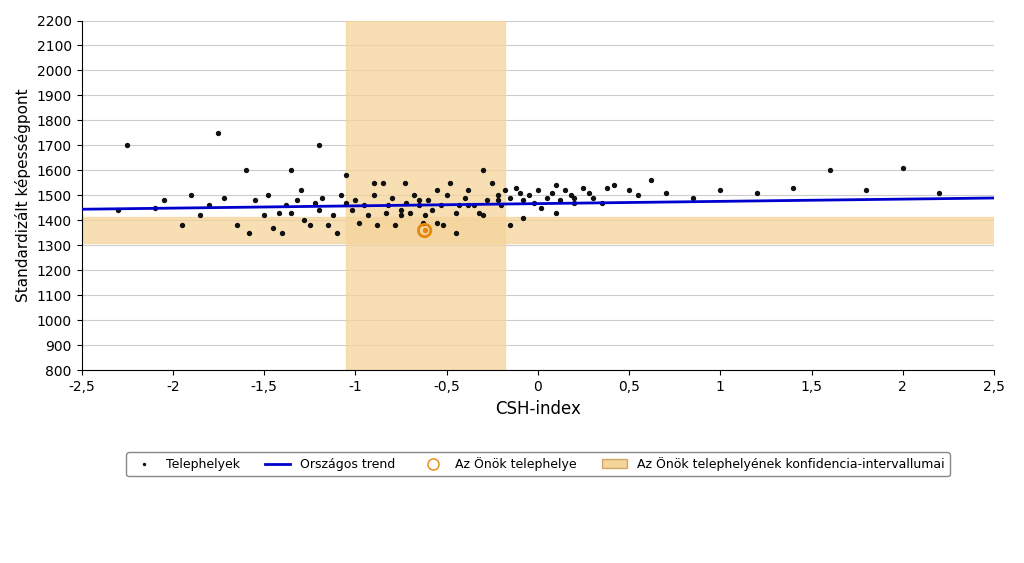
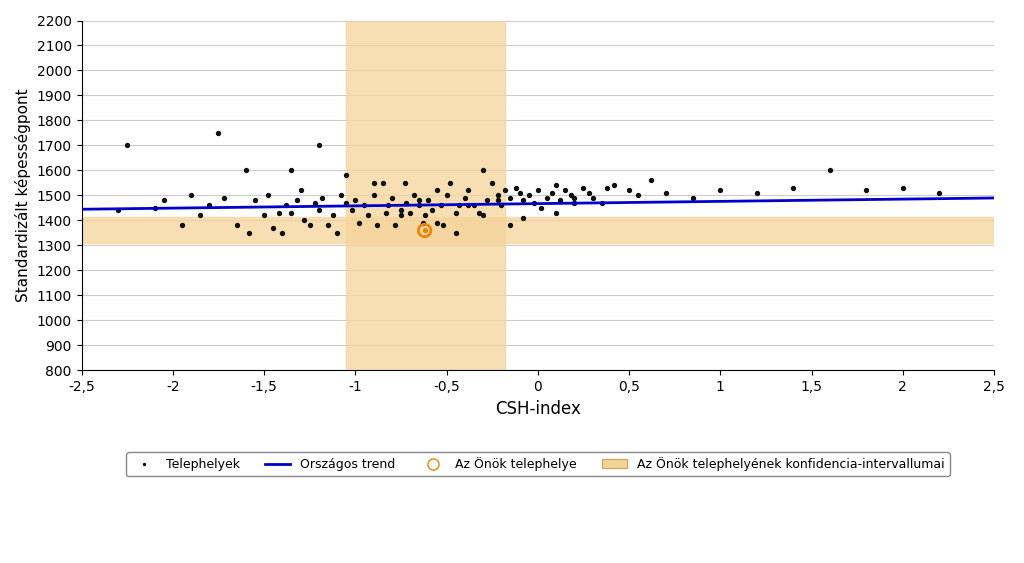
Telephelyek/2: 1610 -> 1530
